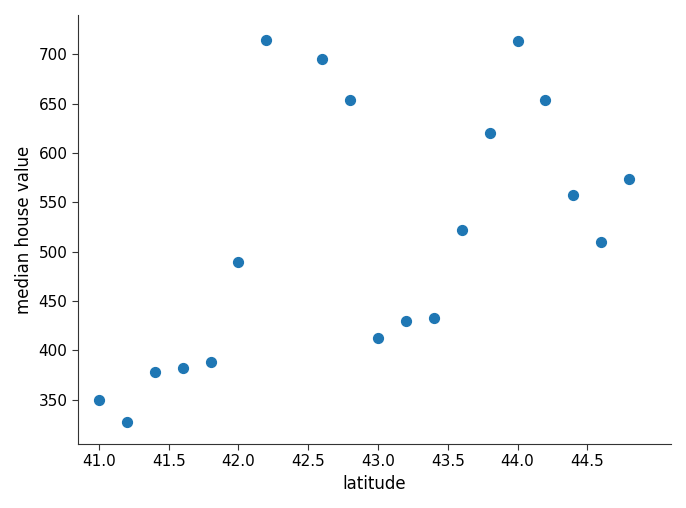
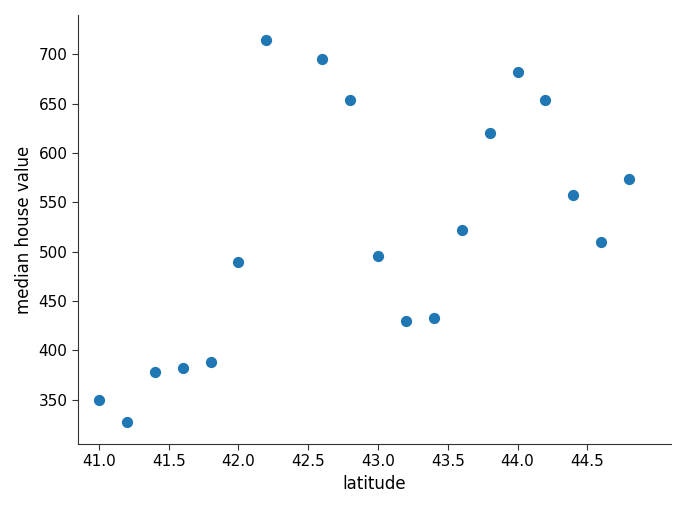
43.0: 413 -> 496
44.0: 714 -> 682
